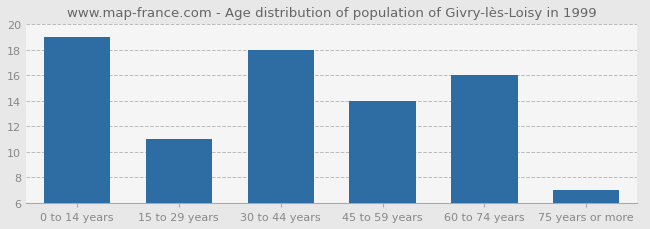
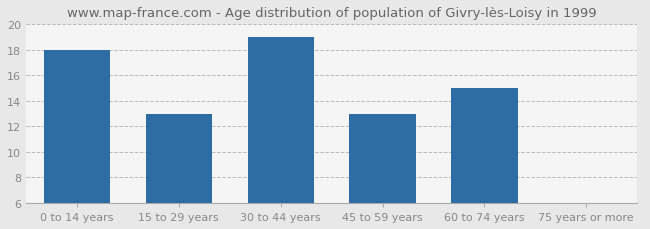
0 to 14 years: 19 -> 18
15 to 29 years: 11 -> 13
30 to 44 years: 18 -> 19
45 to 59 years: 14 -> 13
60 to 74 years: 16 -> 15
75 years or more: 7 -> 6
